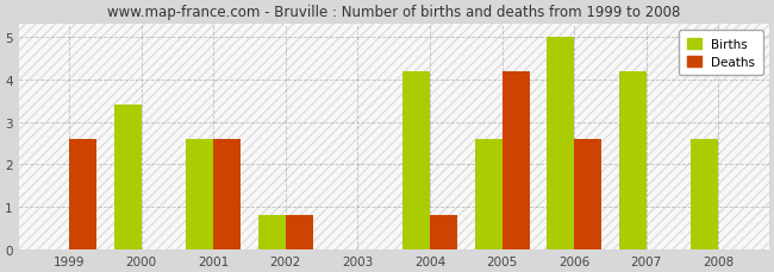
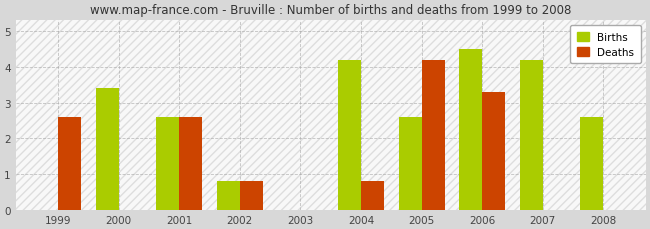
Births/2006: 5.0 -> 4.5
Deaths/2006: 2.6 -> 3.3
